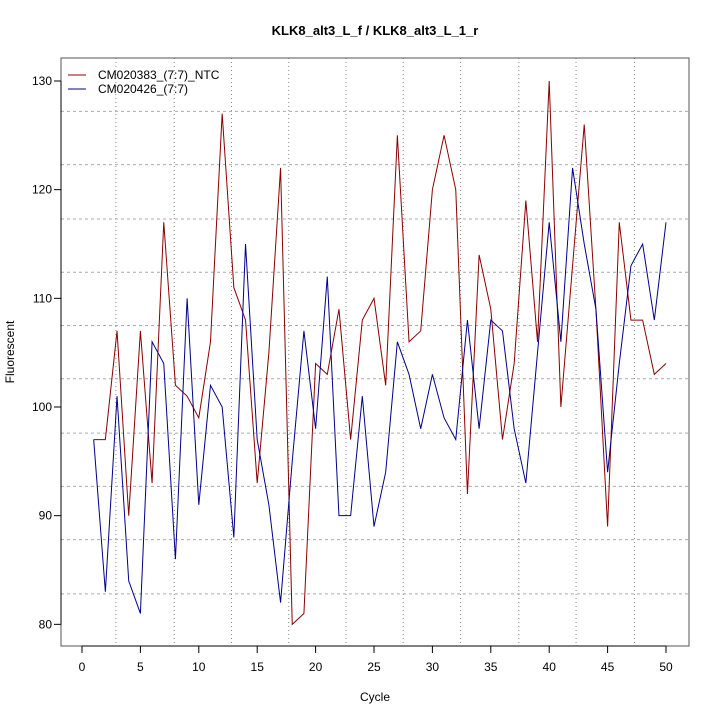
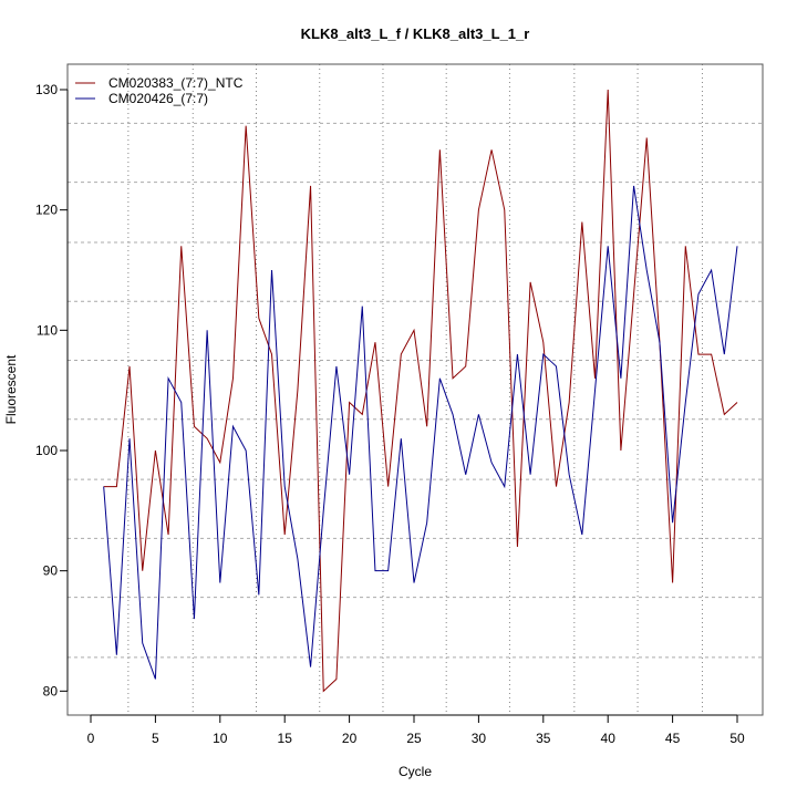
CM020383_(7:7)_NTC/5: 107 -> 100
CM020426_(7:7)/10: 91 -> 89
